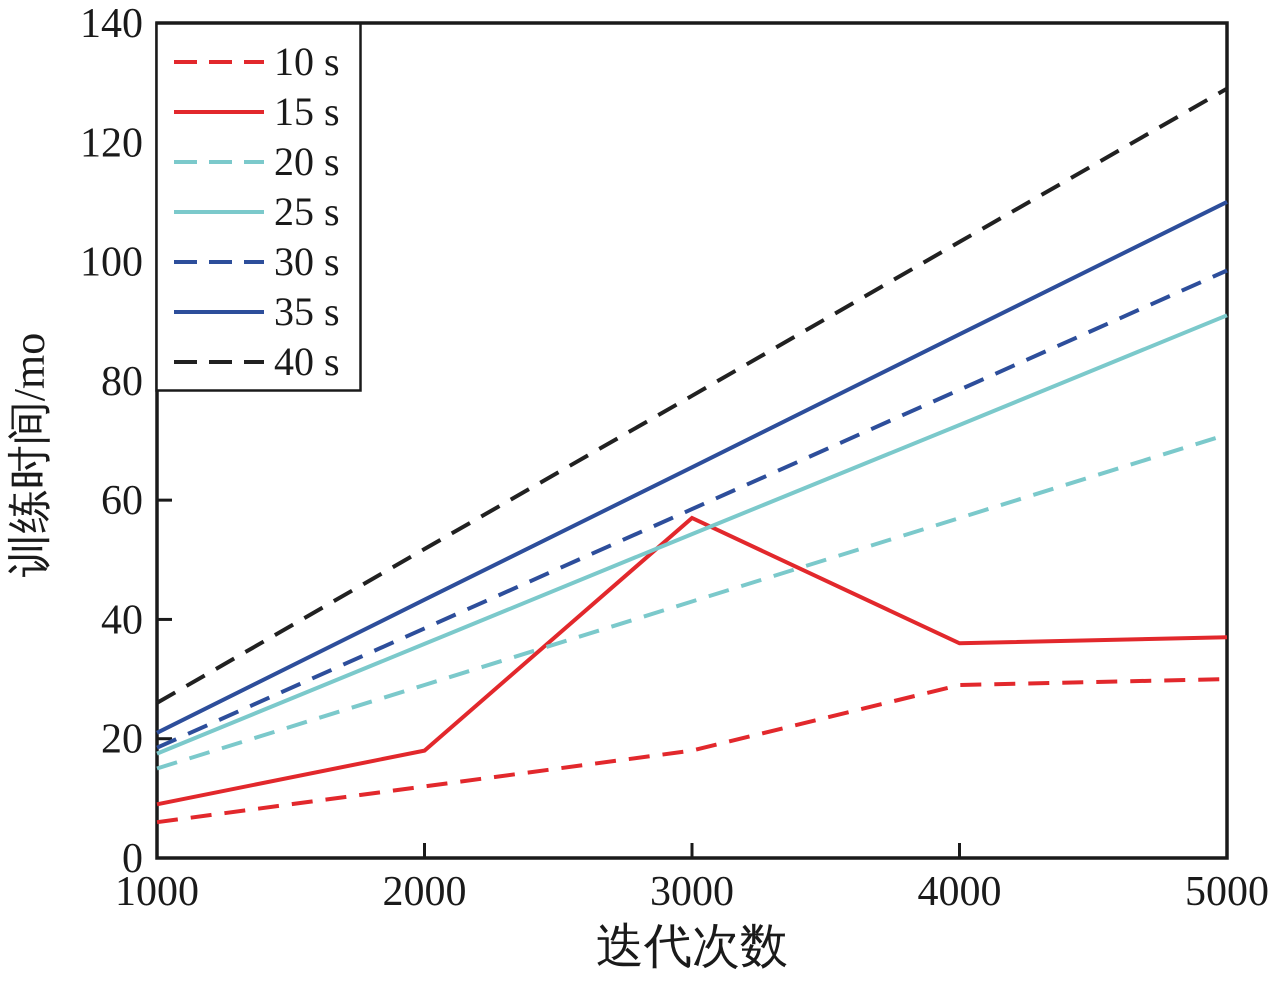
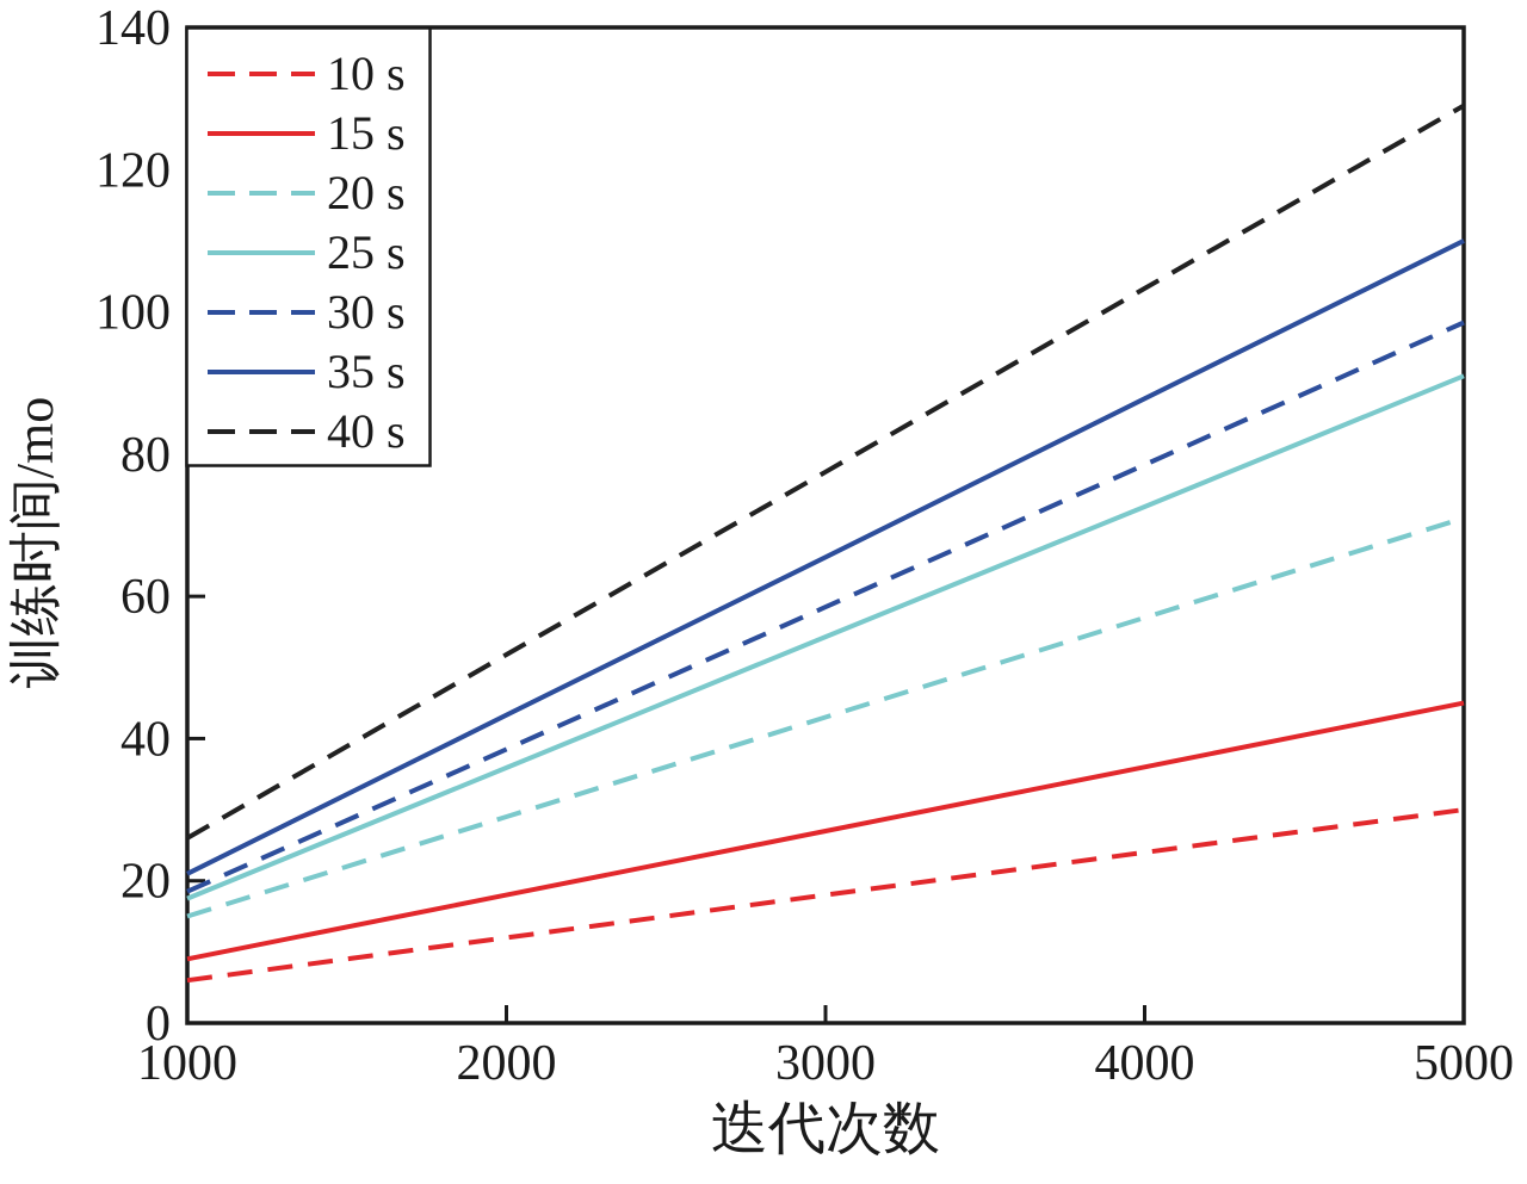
15 s/3000: 57 -> 27
10 s/4000: 29 -> 24
15 s/5000: 37 -> 45
